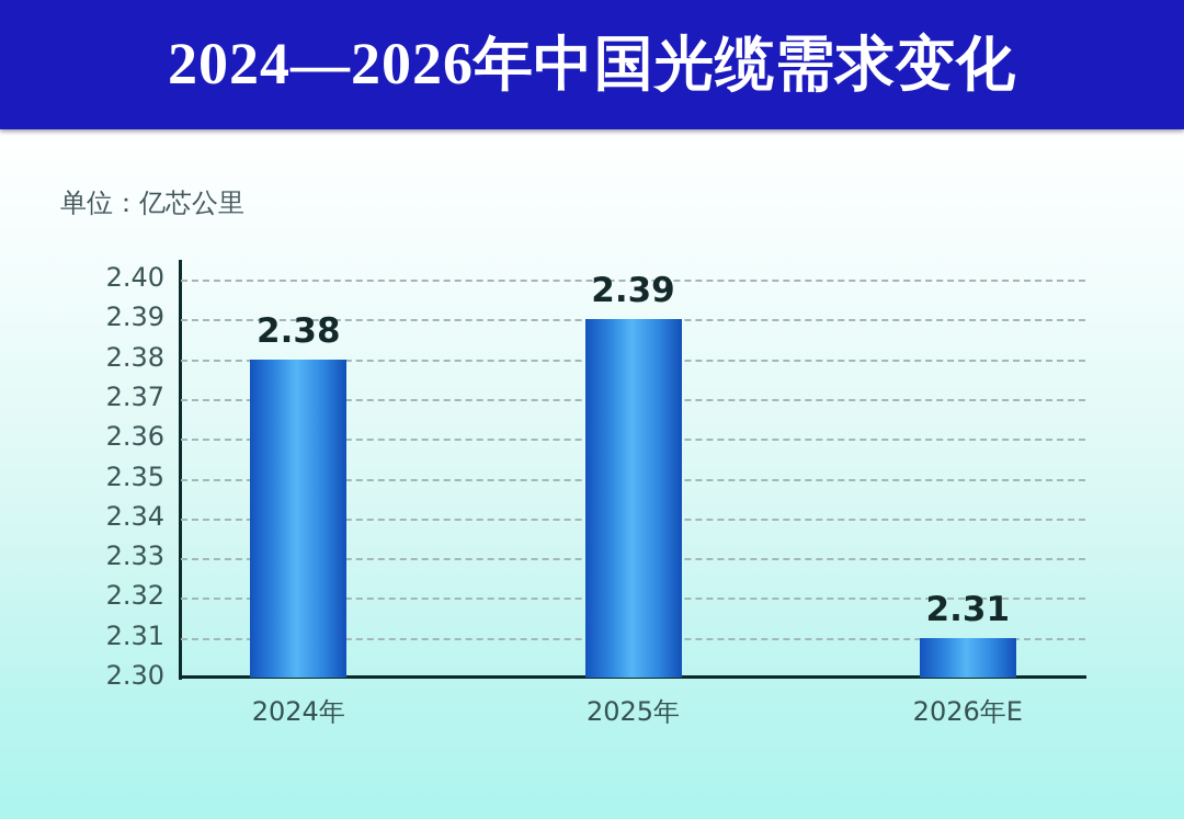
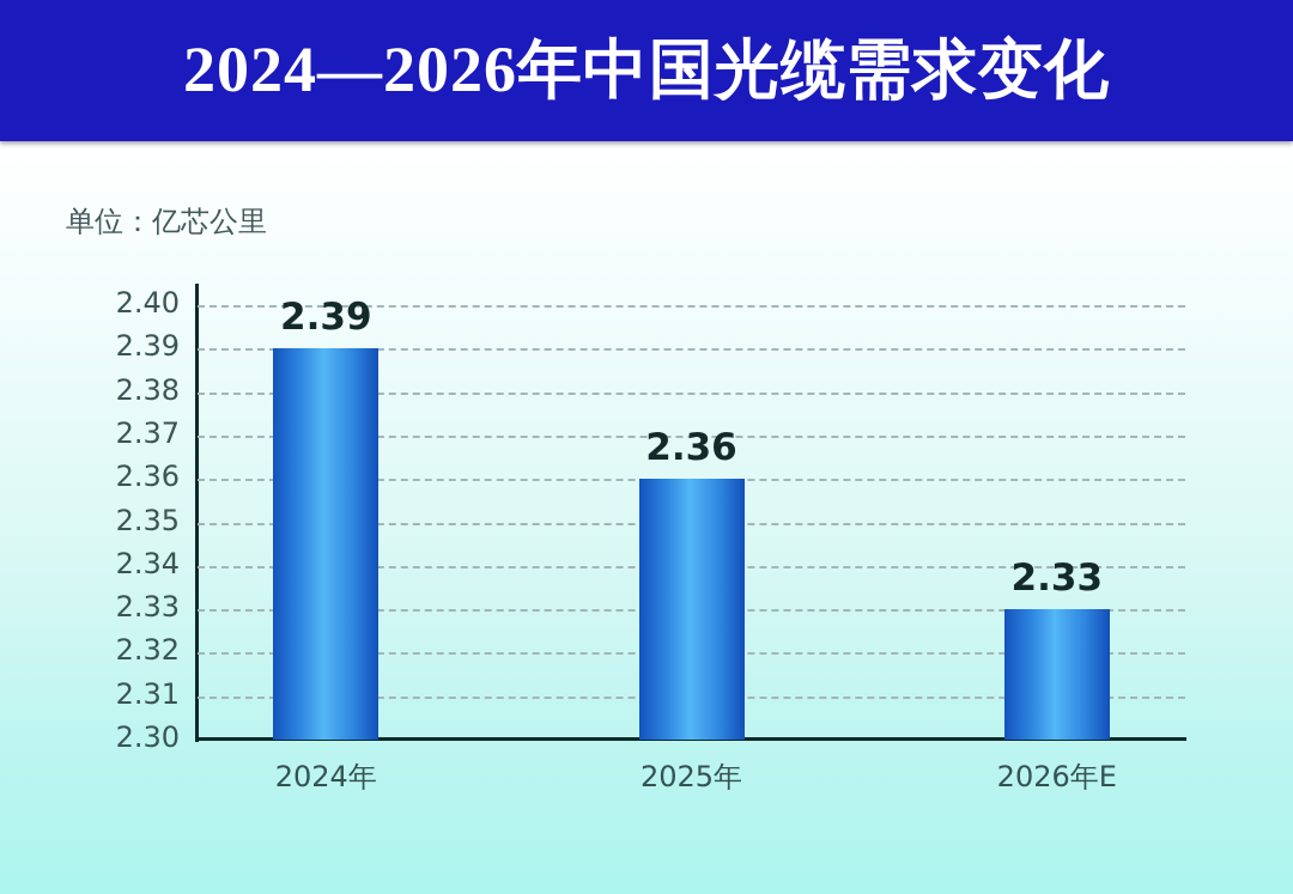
2024年: 2.38 -> 2.39
2025年: 2.39 -> 2.36
2026年E: 2.31 -> 2.33
